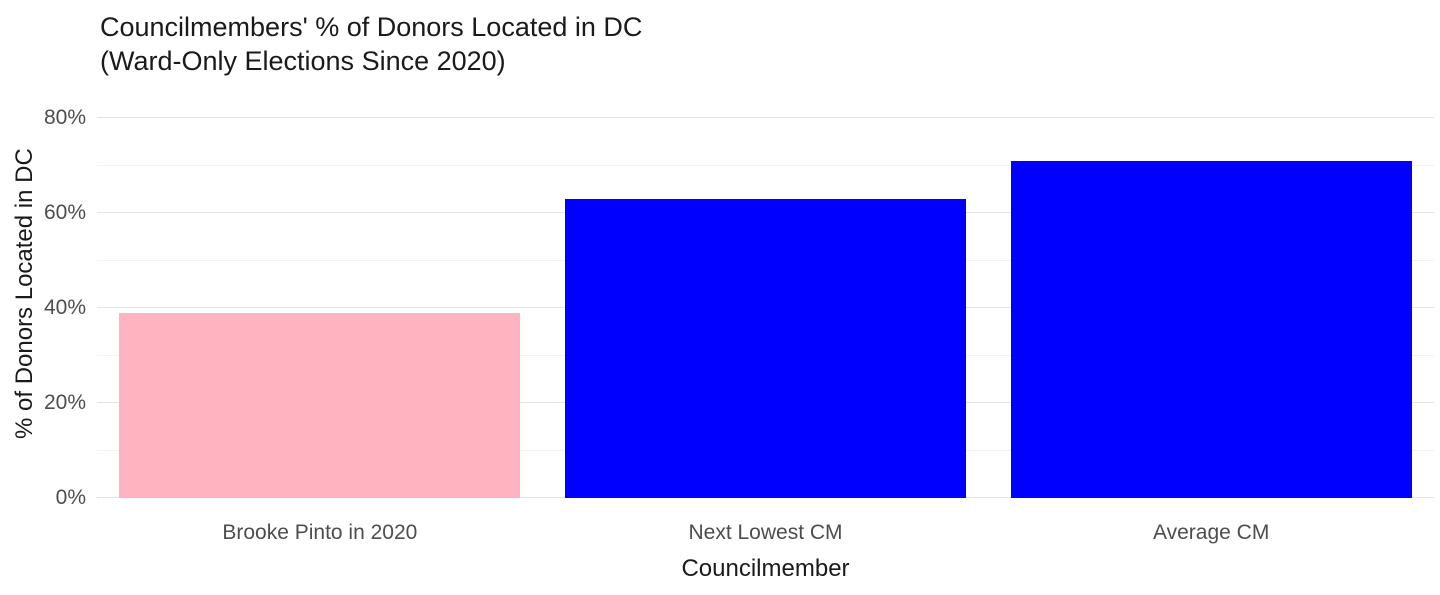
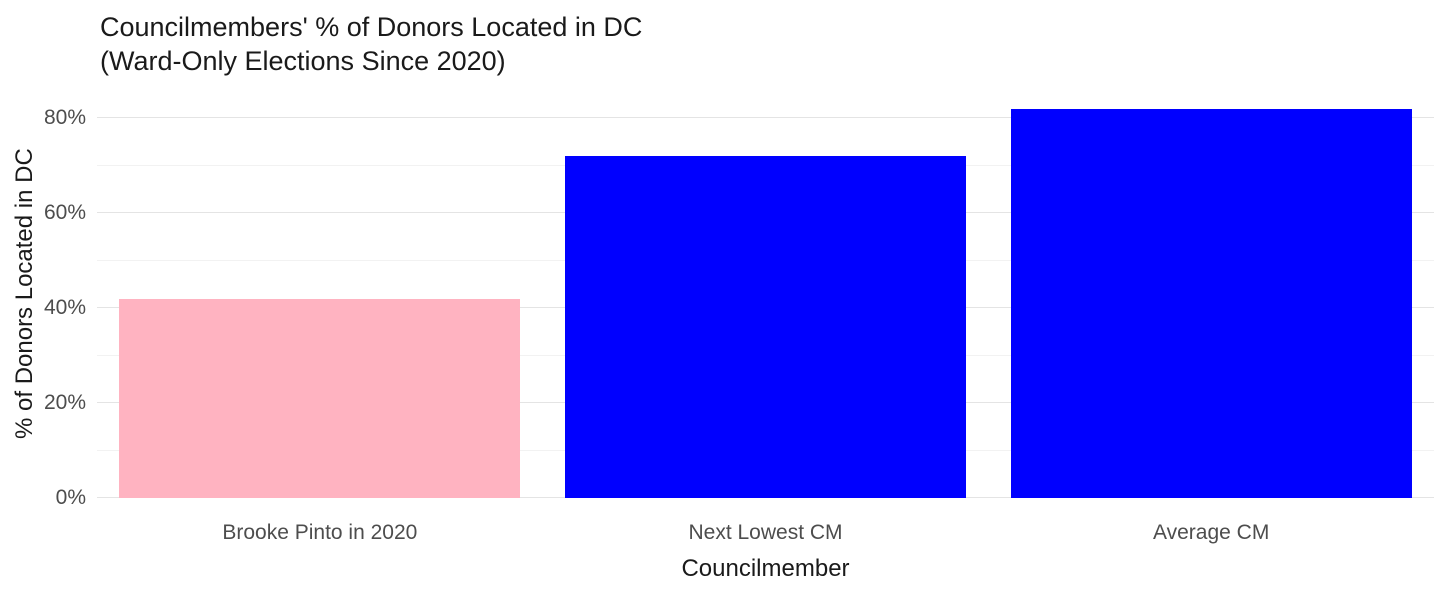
Brooke Pinto in 2020: 39% -> 42%
Next Lowest CM: 63% -> 72%
Average CM: 71% -> 82%
